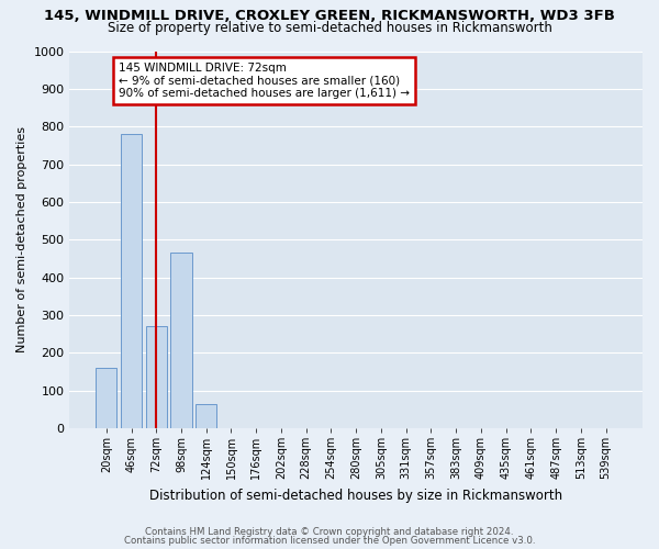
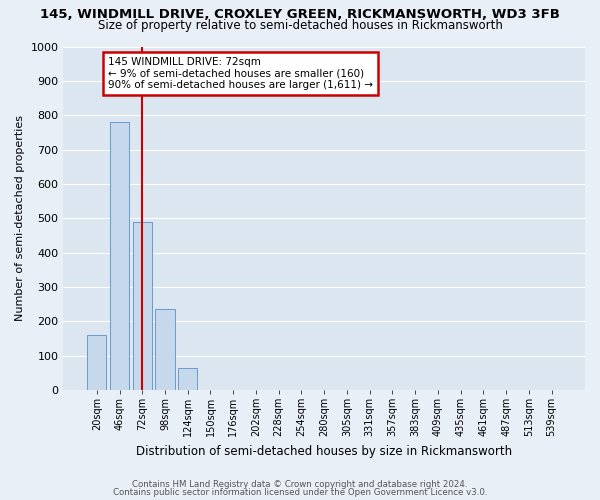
72sqm: 270 -> 490
98sqm: 465 -> 235
